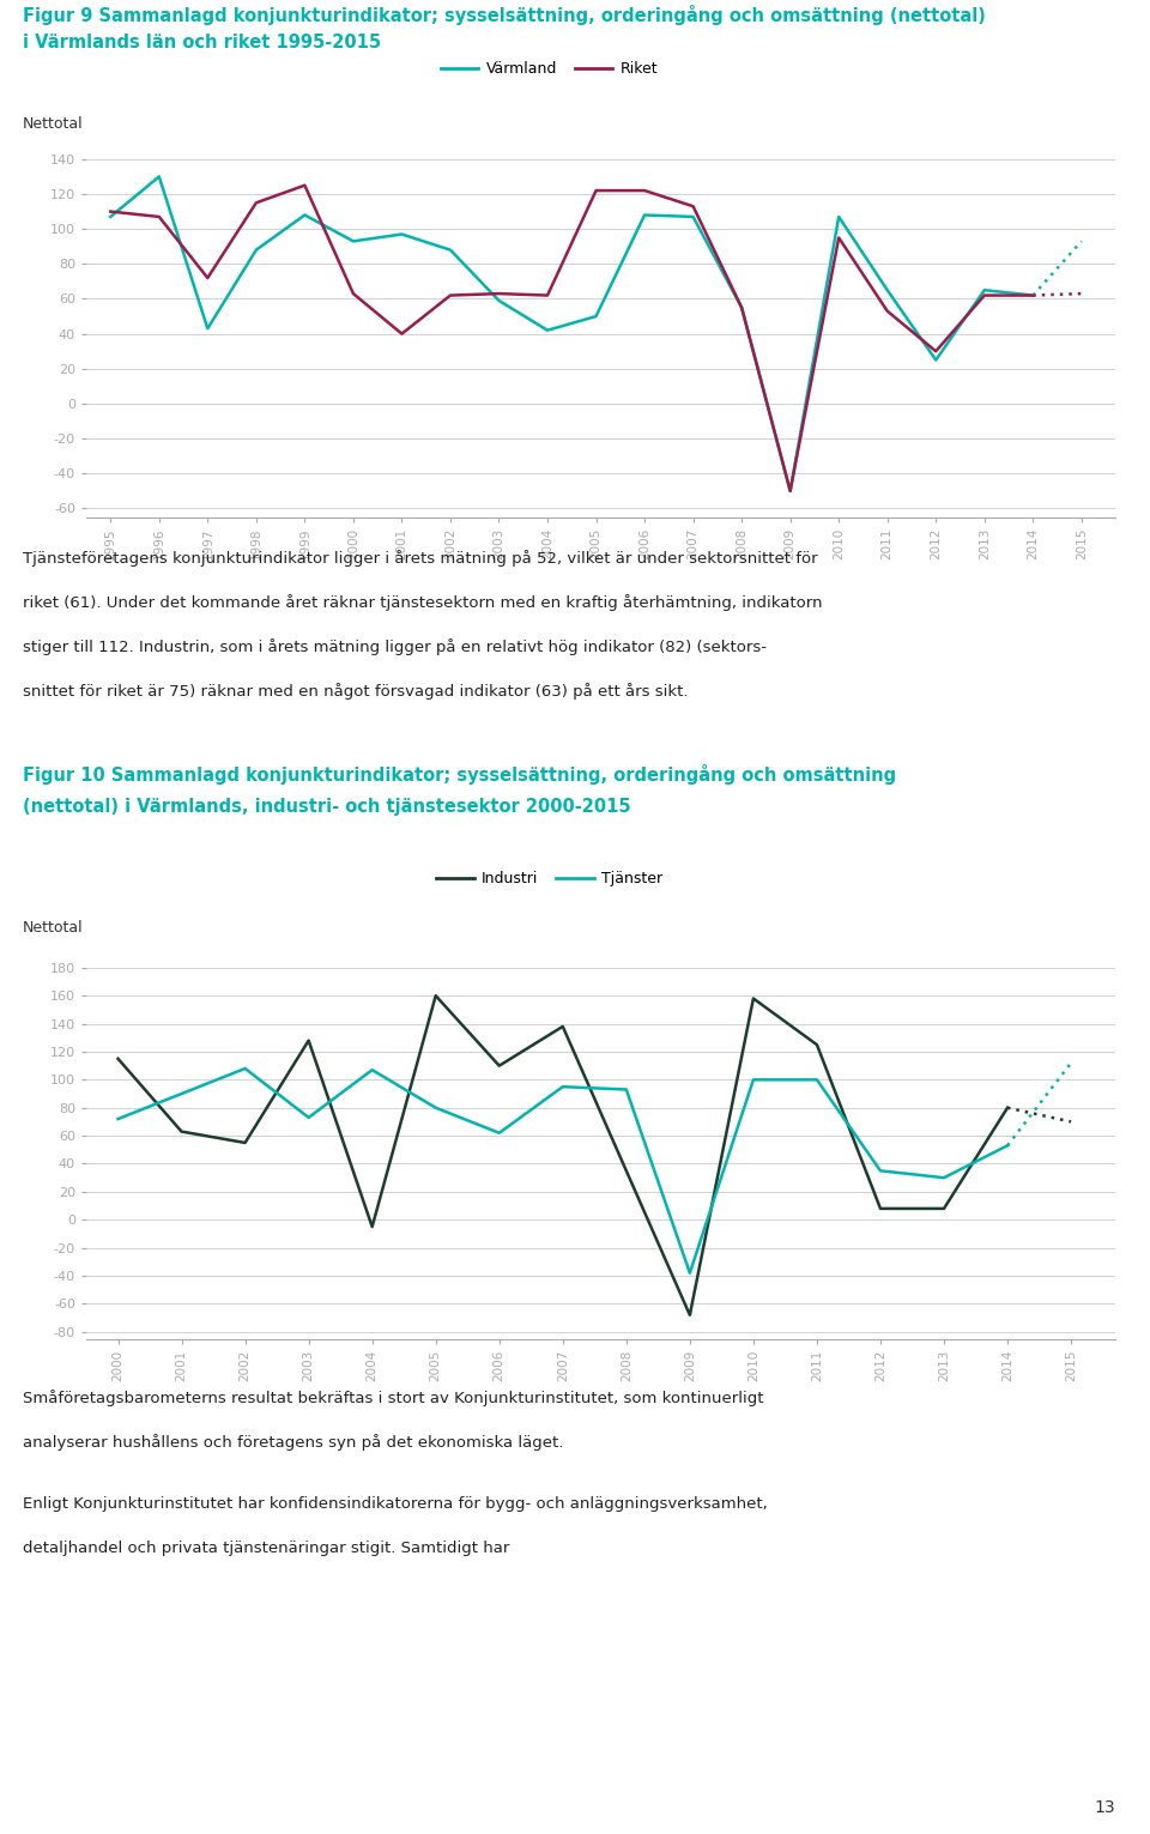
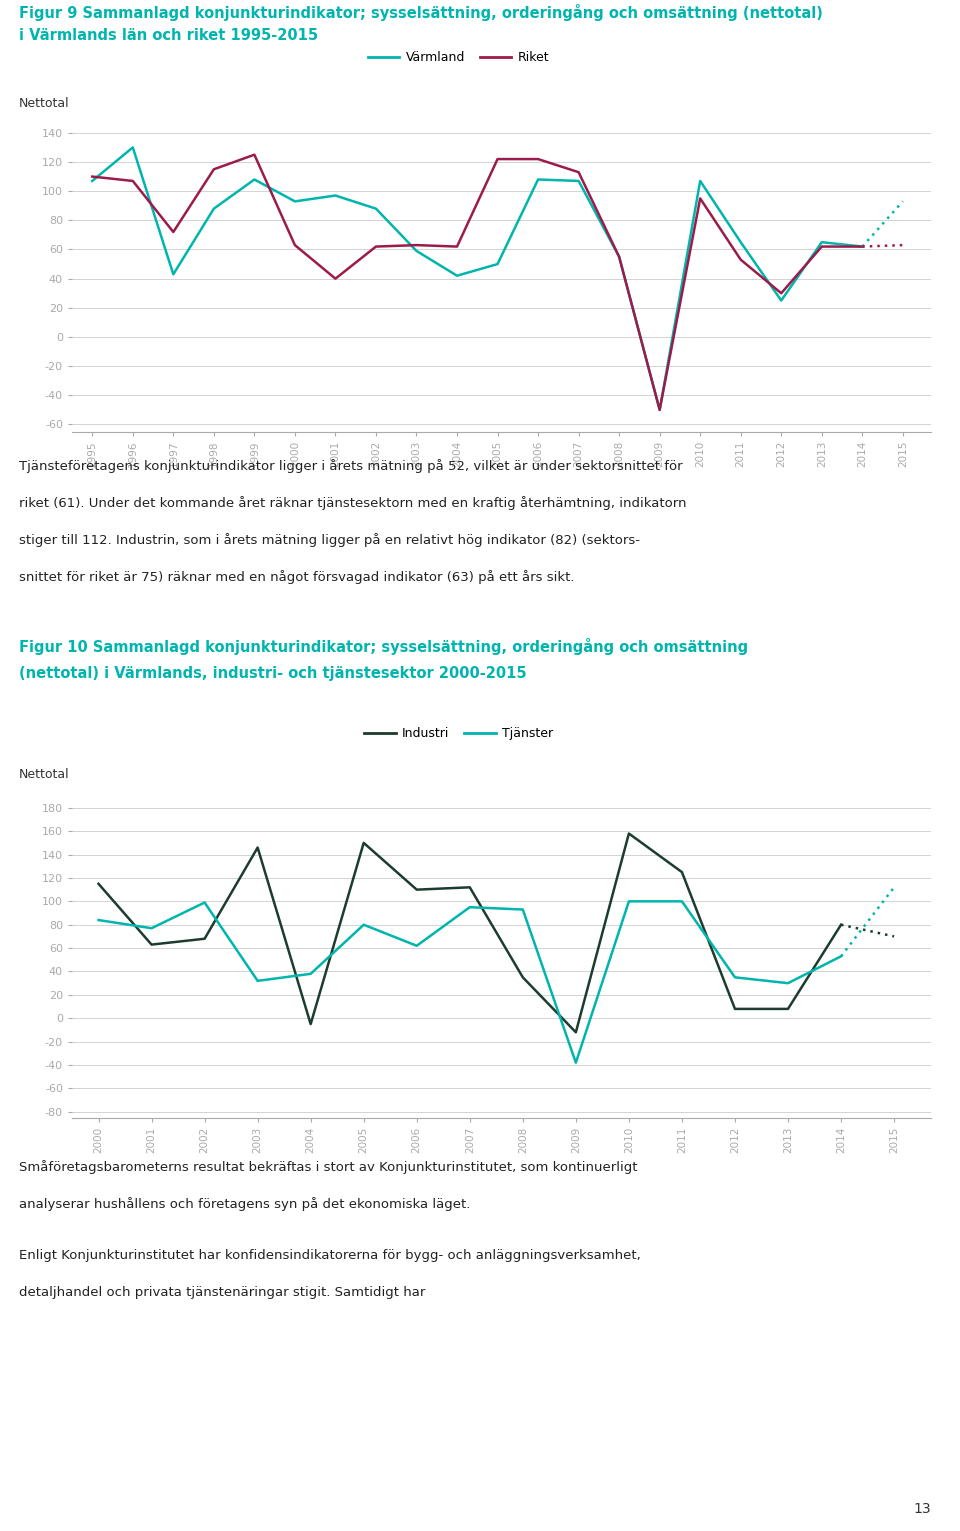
Tjänster/2000: 72 -> 84
Tjänster/2001: 90 -> 77
Industri/2002: 55 -> 68
Tjänster/2002: 108 -> 99
Industri/2003: 128 -> 146
Tjänster/2003: 73 -> 32
Tjänster/2004: 107 -> 38
Industri/2005: 160 -> 150
Industri/2007: 138 -> 112
Industri/2009: -68 -> -12
